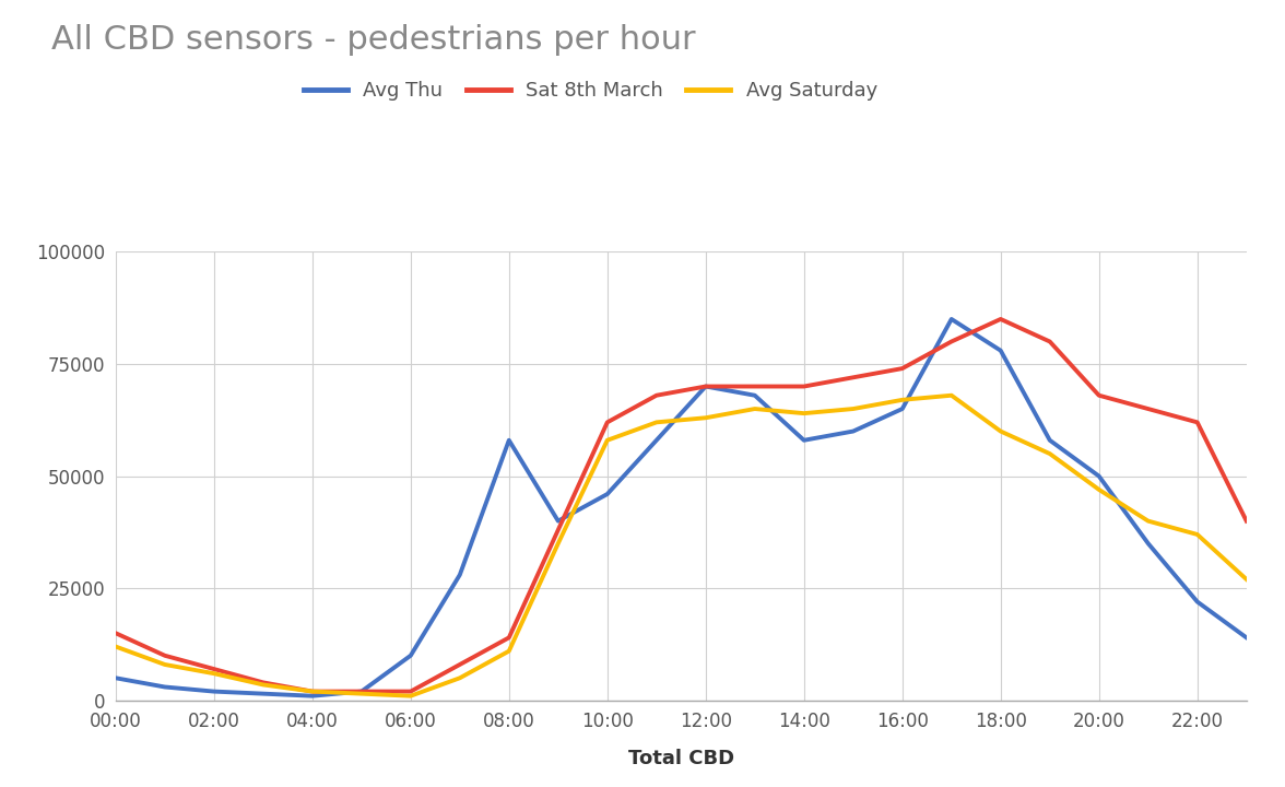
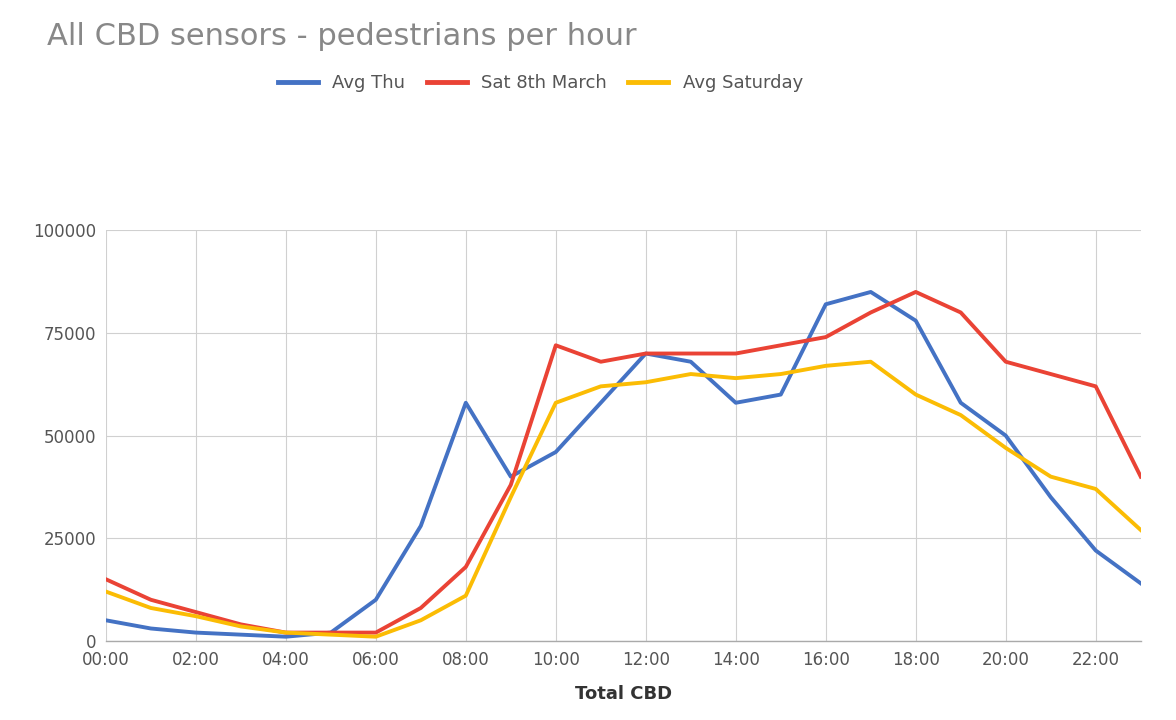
Sat 8th March/08:00: 14000 -> 18000
Sat 8th March/10:00: 62000 -> 72000
Avg Thu/16:00: 65000 -> 82000
